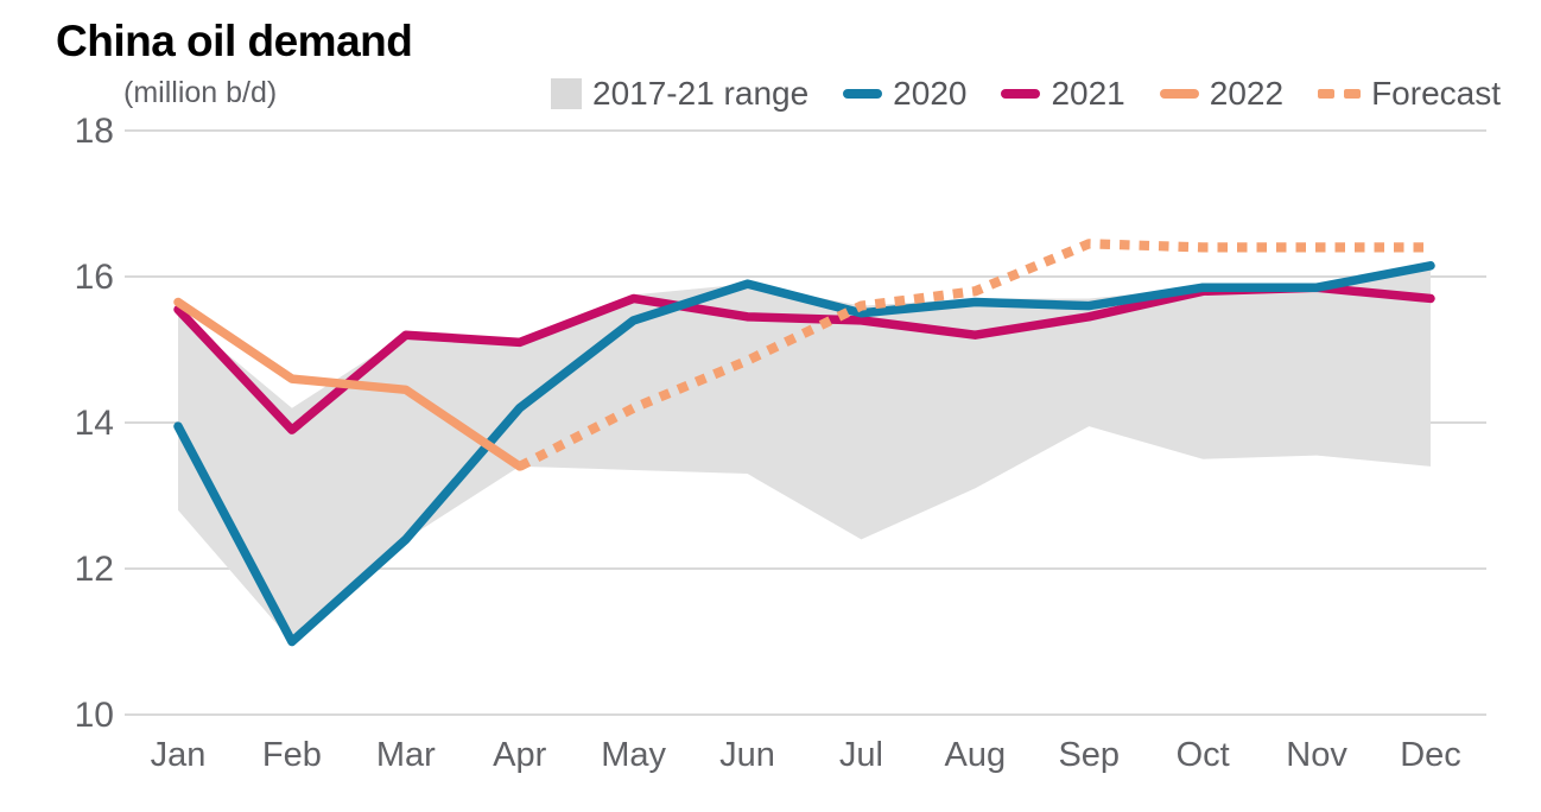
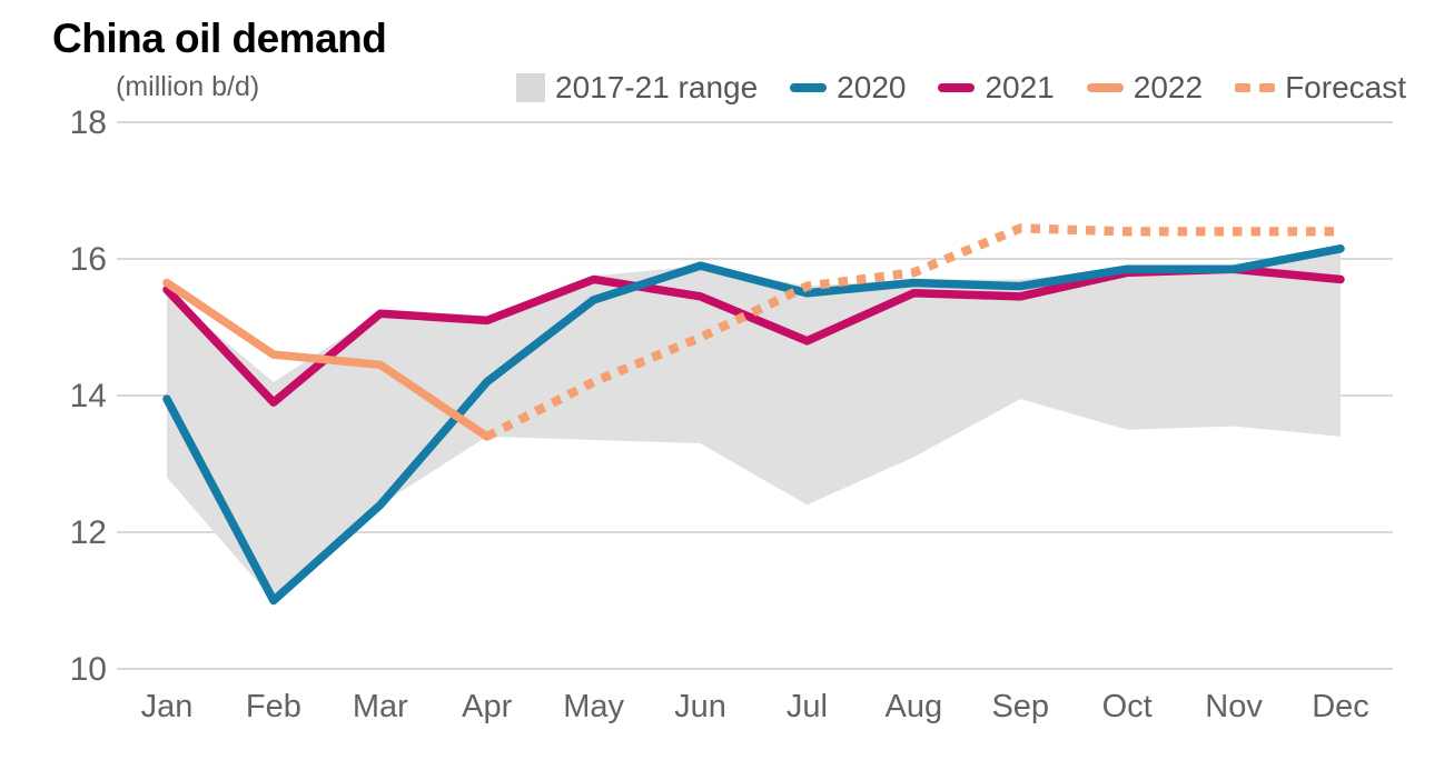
2021/Jul: 15.4 -> 14.8
2021/Aug: 15.2 -> 15.5
